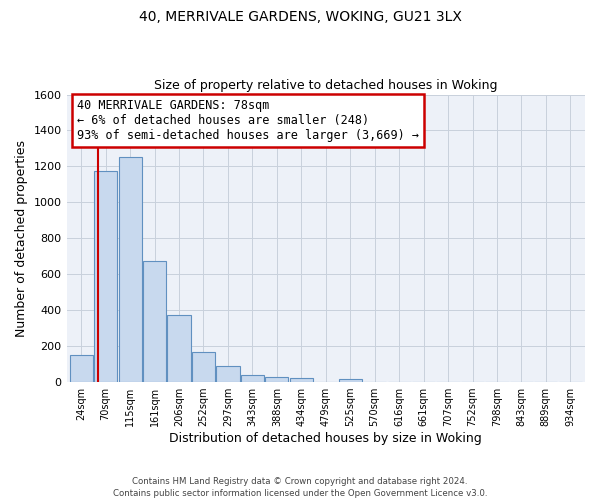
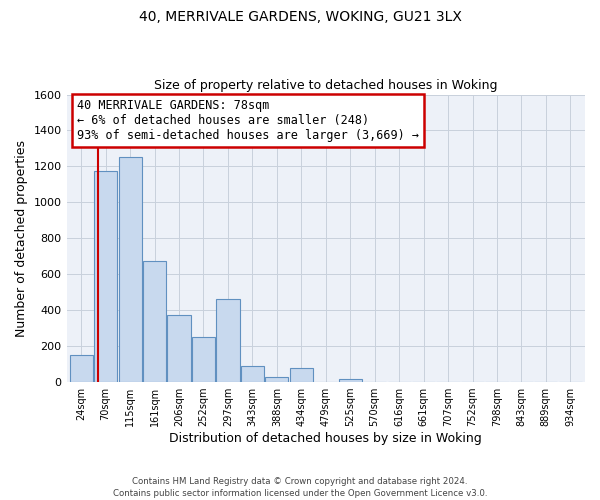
252sqm: 170 -> 250
297sqm: 90 -> 460
343sqm: 40 -> 90
434sqm: 20 -> 80
